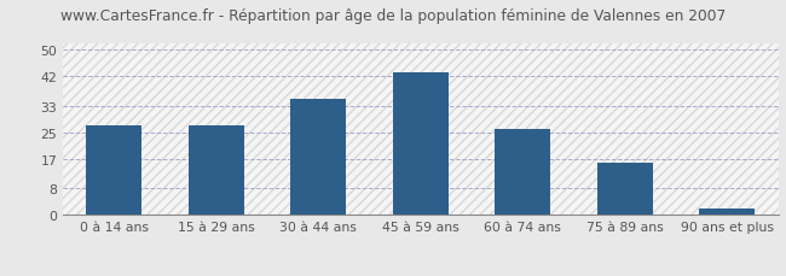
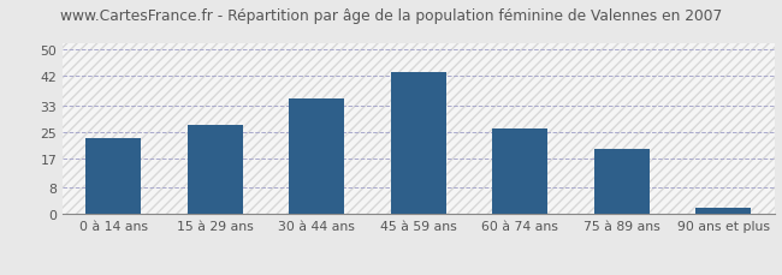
0 à 14 ans: 27 -> 23
75 à 89 ans: 16 -> 20
